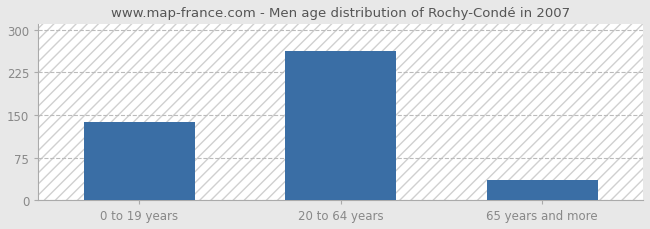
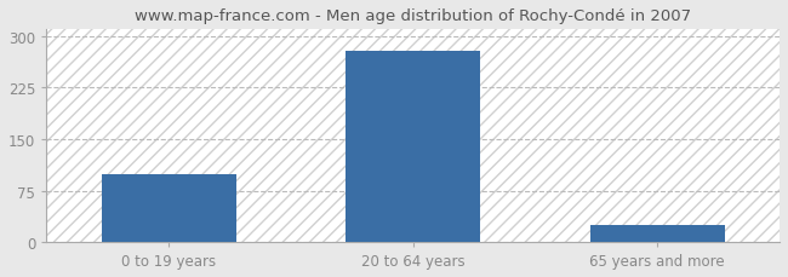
0 to 19 years: 137 -> 98
20 to 64 years: 262 -> 278
65 years and more: 35 -> 24
